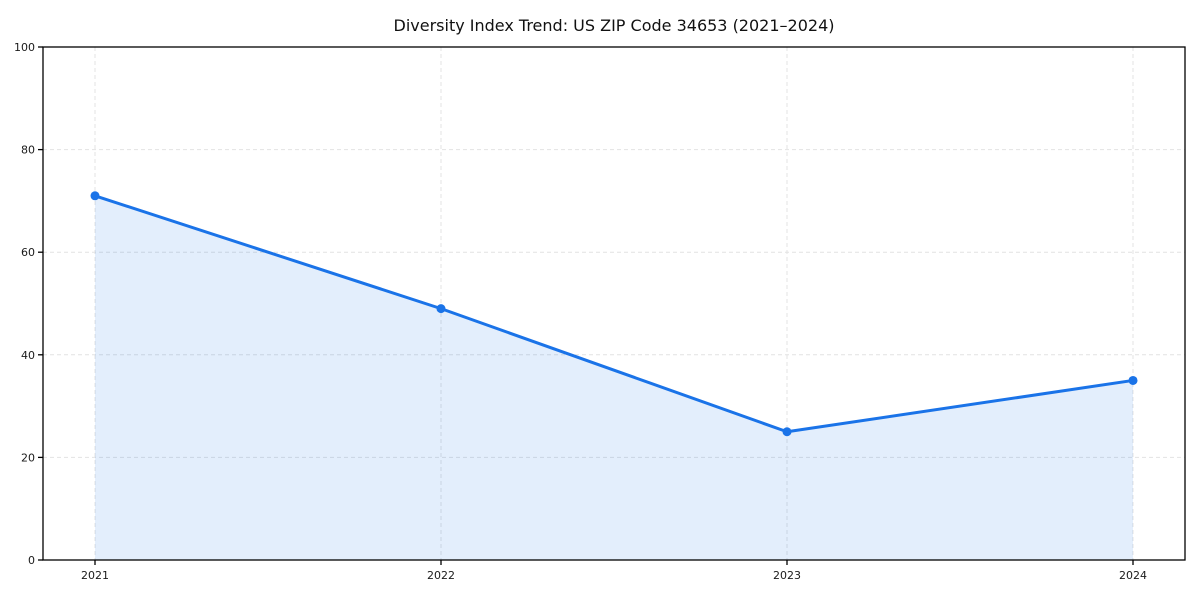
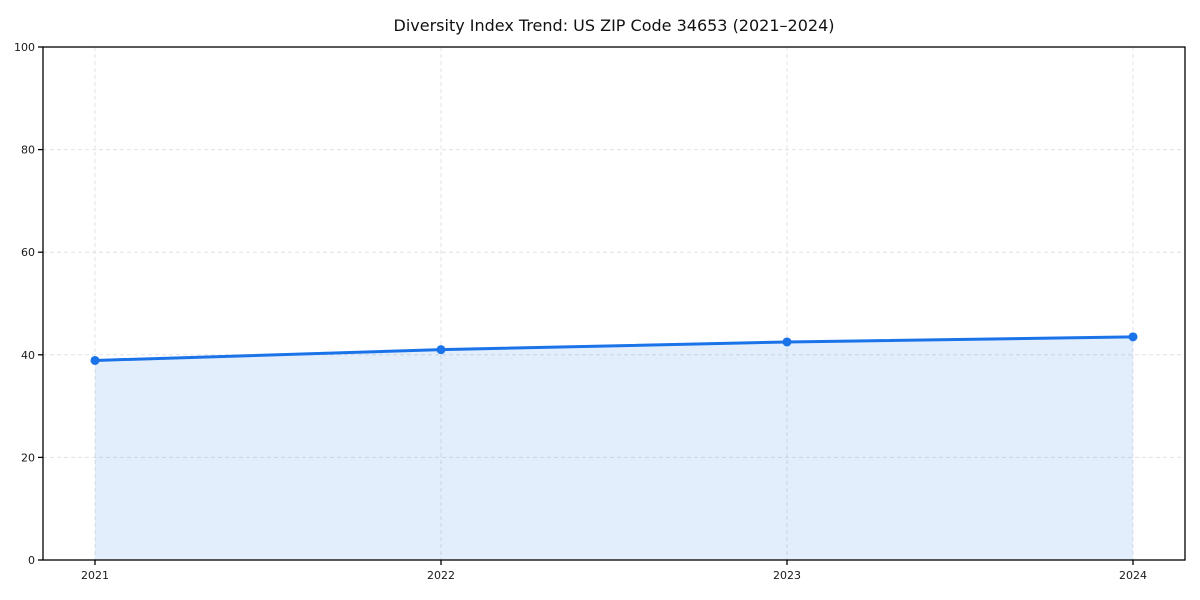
2021: 71 -> 39
2022: 49 -> 41
2023: 25 -> 42
2024: 35 -> 44
